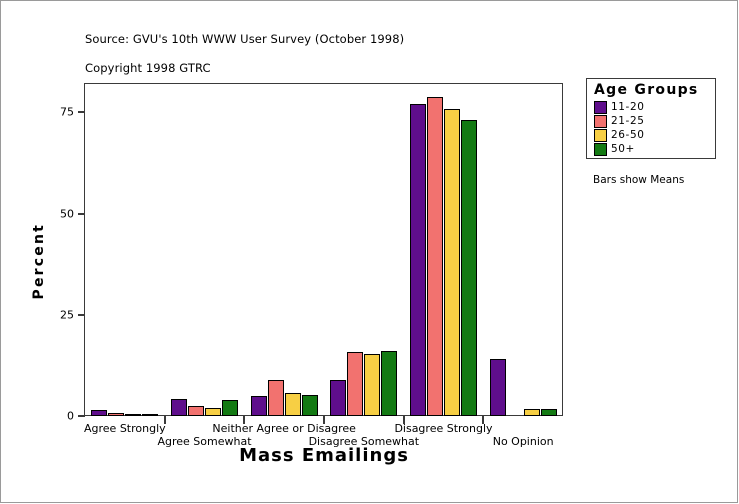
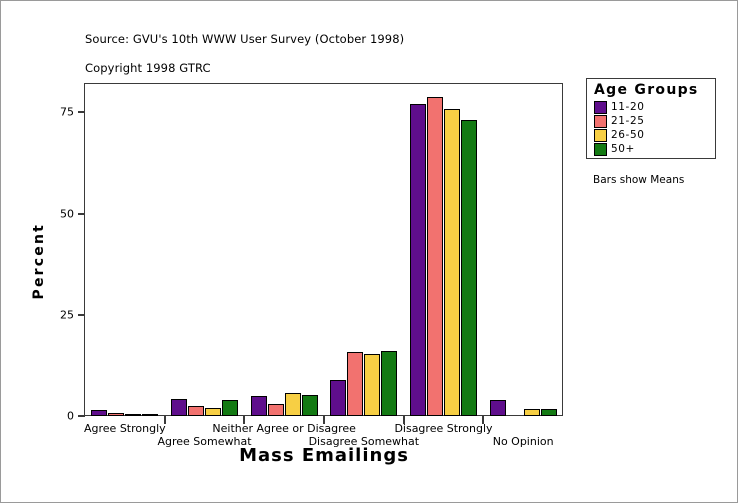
21-25/Neither Agree or Disagree: 9 -> 3
11-20/No Opinion: 14 -> 4
